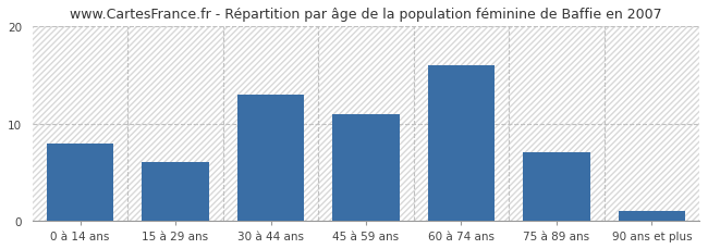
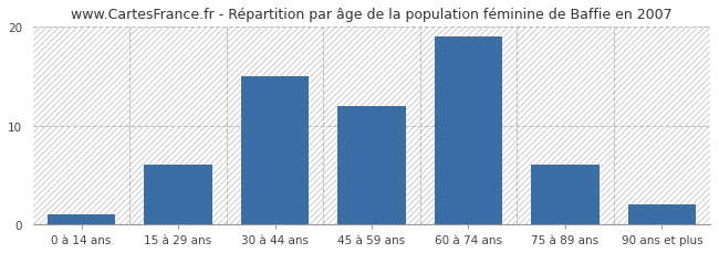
0 à 14 ans: 8 -> 1
30 à 44 ans: 13 -> 15
45 à 59 ans: 11 -> 12
60 à 74 ans: 16 -> 19
75 à 89 ans: 7 -> 6
90 ans et plus: 1 -> 2
